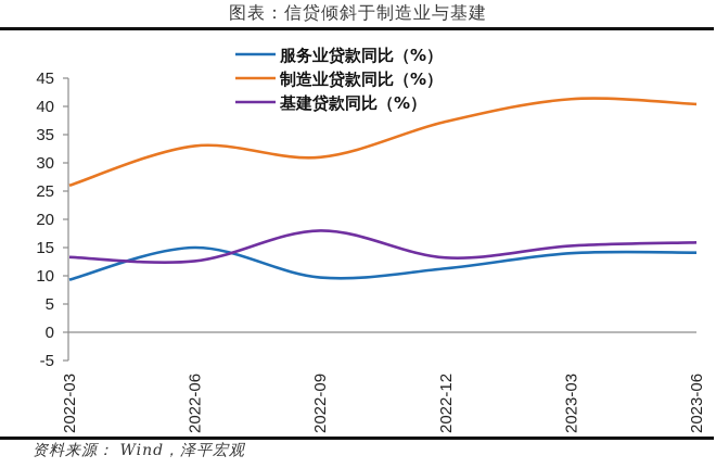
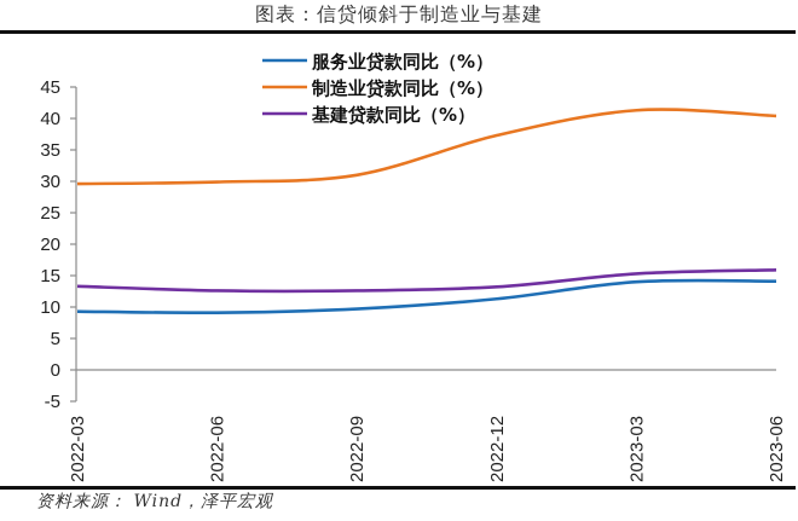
制造业贷款同比（%）/2022-03: 26 -> 30
服务业贷款同比（%）/2022-06: 15 -> 9
制造业贷款同比（%）/2022-06: 33 -> 30
基建贷款同比（%）/2022-09: 18 -> 13
